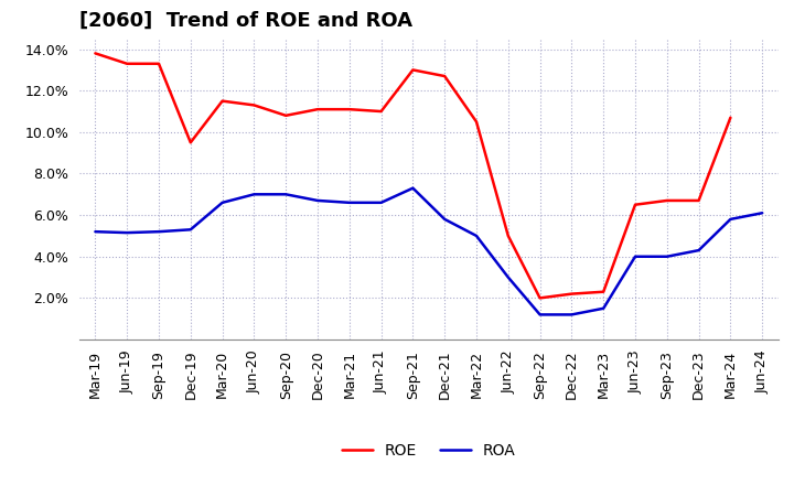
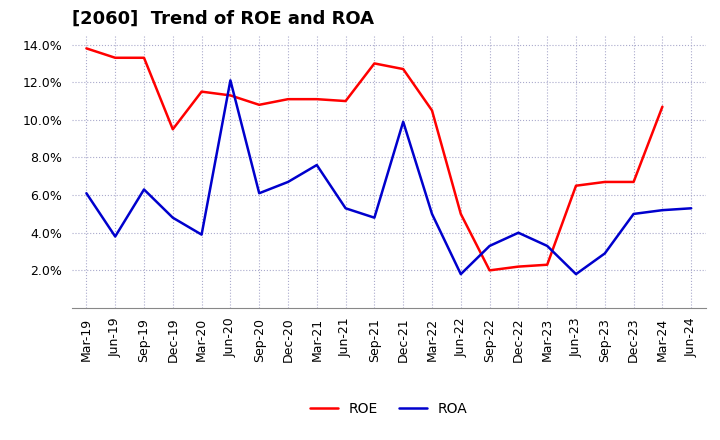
ROA/Mar-19: 5.2% -> 6.1%
ROA/Jun-19: 5.2% -> 3.8%
ROA/Sep-19: 5.2% -> 6.3%
ROA/Dec-19: 5.3% -> 4.8%
ROA/Mar-20: 6.6% -> 3.9%
ROA/Jun-20: 7.0% -> 12.1%
ROA/Sep-20: 7.0% -> 6.1%
ROA/Mar-21: 6.6% -> 7.6%
ROA/Jun-21: 6.6% -> 5.3%
ROA/Sep-21: 7.3% -> 4.8%
ROA/Dec-21: 5.8% -> 9.9%
ROA/Jun-22: 3.0% -> 1.8%
ROA/Sep-22: 1.2% -> 3.3%
ROA/Dec-22: 1.2% -> 4.0%
ROA/Mar-23: 1.5% -> 3.3%
ROA/Jun-23: 4.0% -> 1.8%
ROA/Sep-23: 4.0% -> 2.9%
ROA/Dec-23: 4.3% -> 5.0%
ROA/Mar-24: 5.8% -> 5.2%
ROA/Jun-24: 6.1% -> 5.3%
